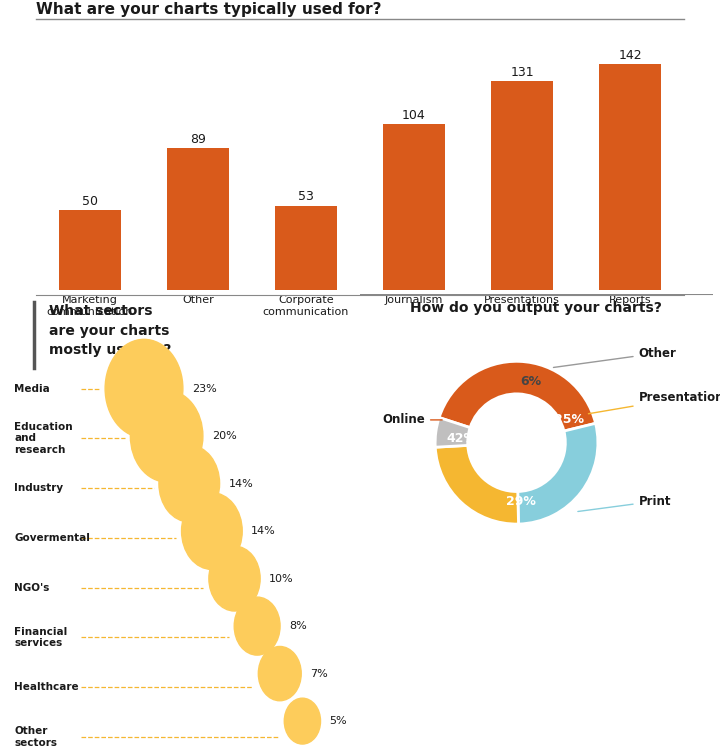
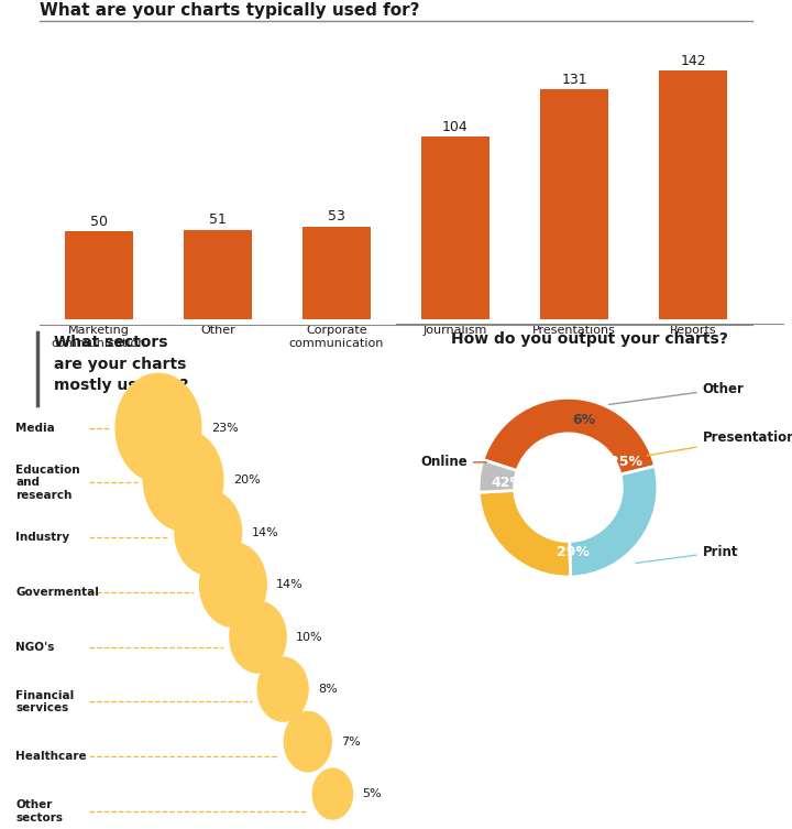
Other: 89 -> 51
